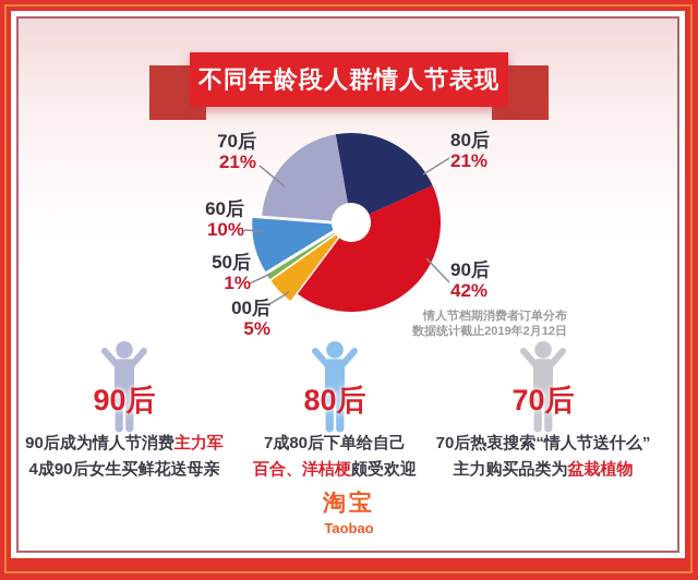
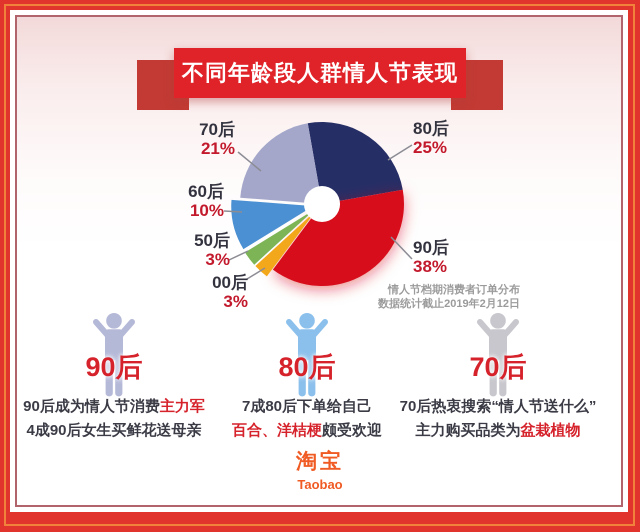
80后: 21% -> 25%
90后: 42% -> 38%
00后: 5% -> 3%
50后: 1% -> 3%
